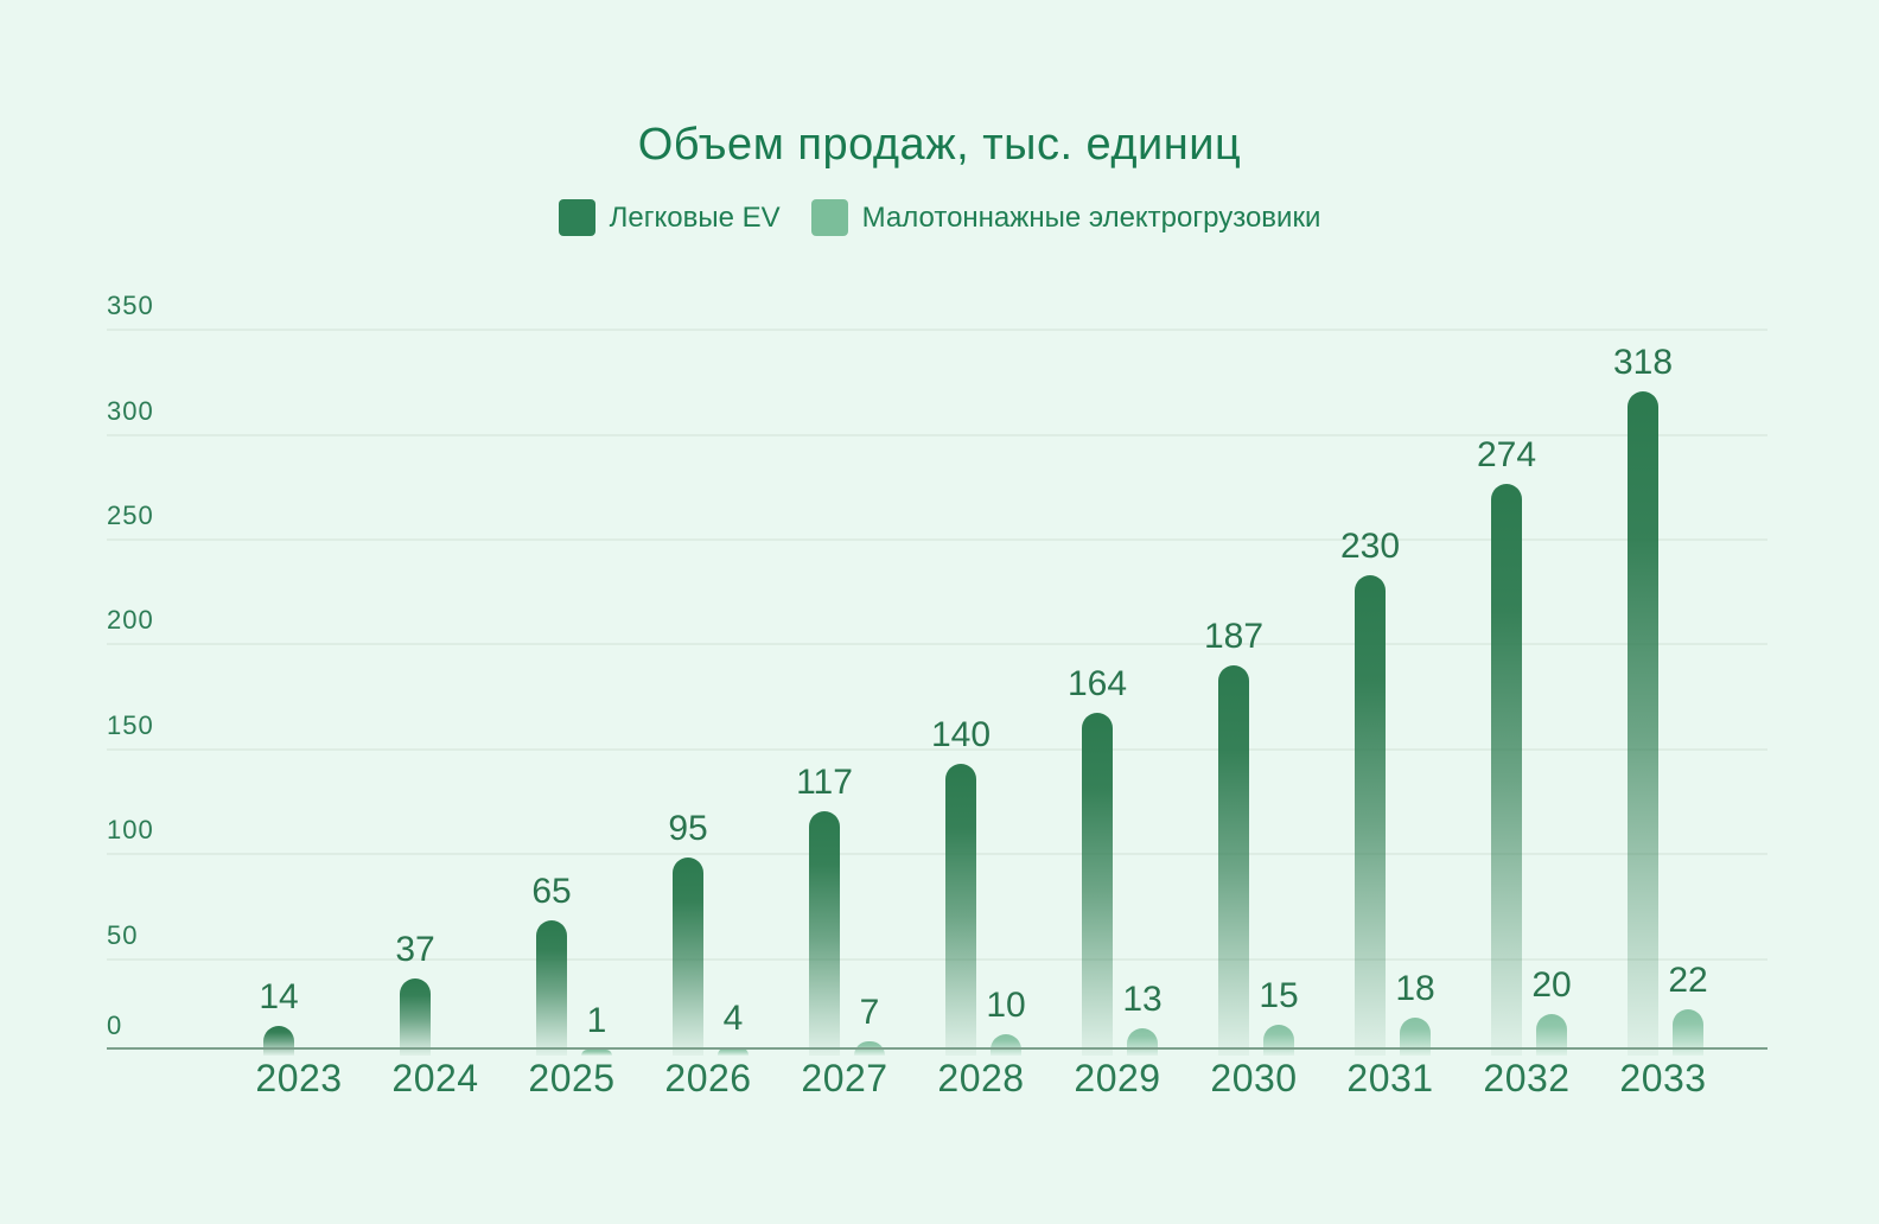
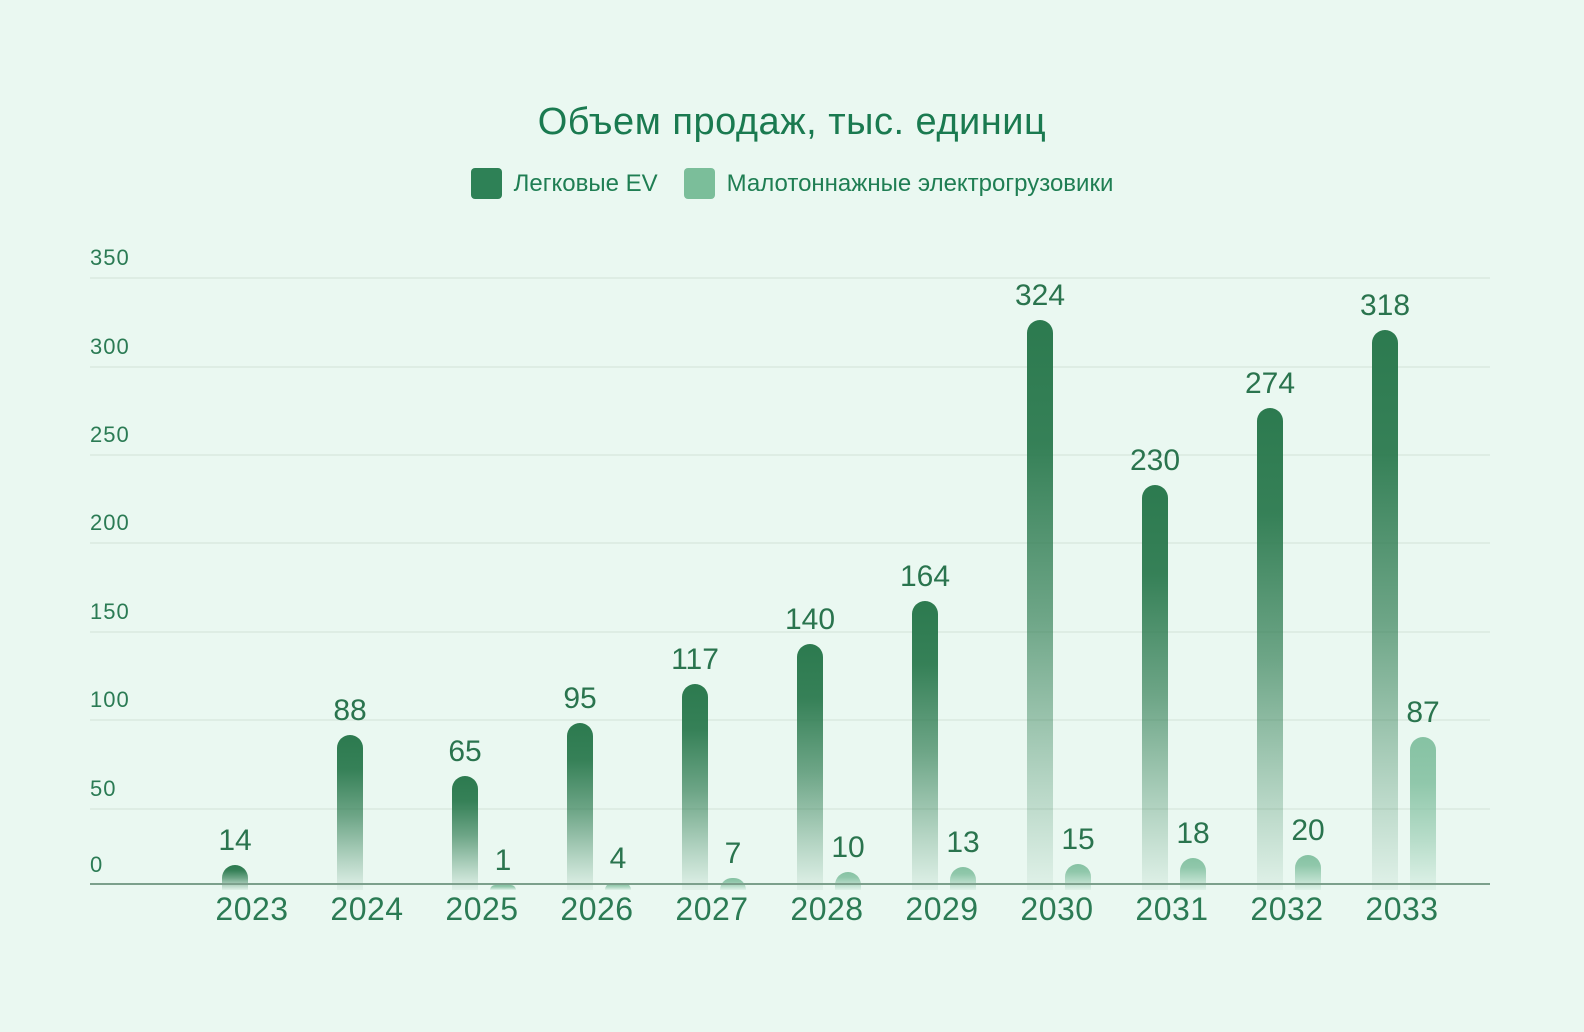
Легковые EV/2024: 37 -> 88
Легковые EV/2030: 187 -> 324
Малотоннажные электрогрузовики/2033: 22 -> 87
